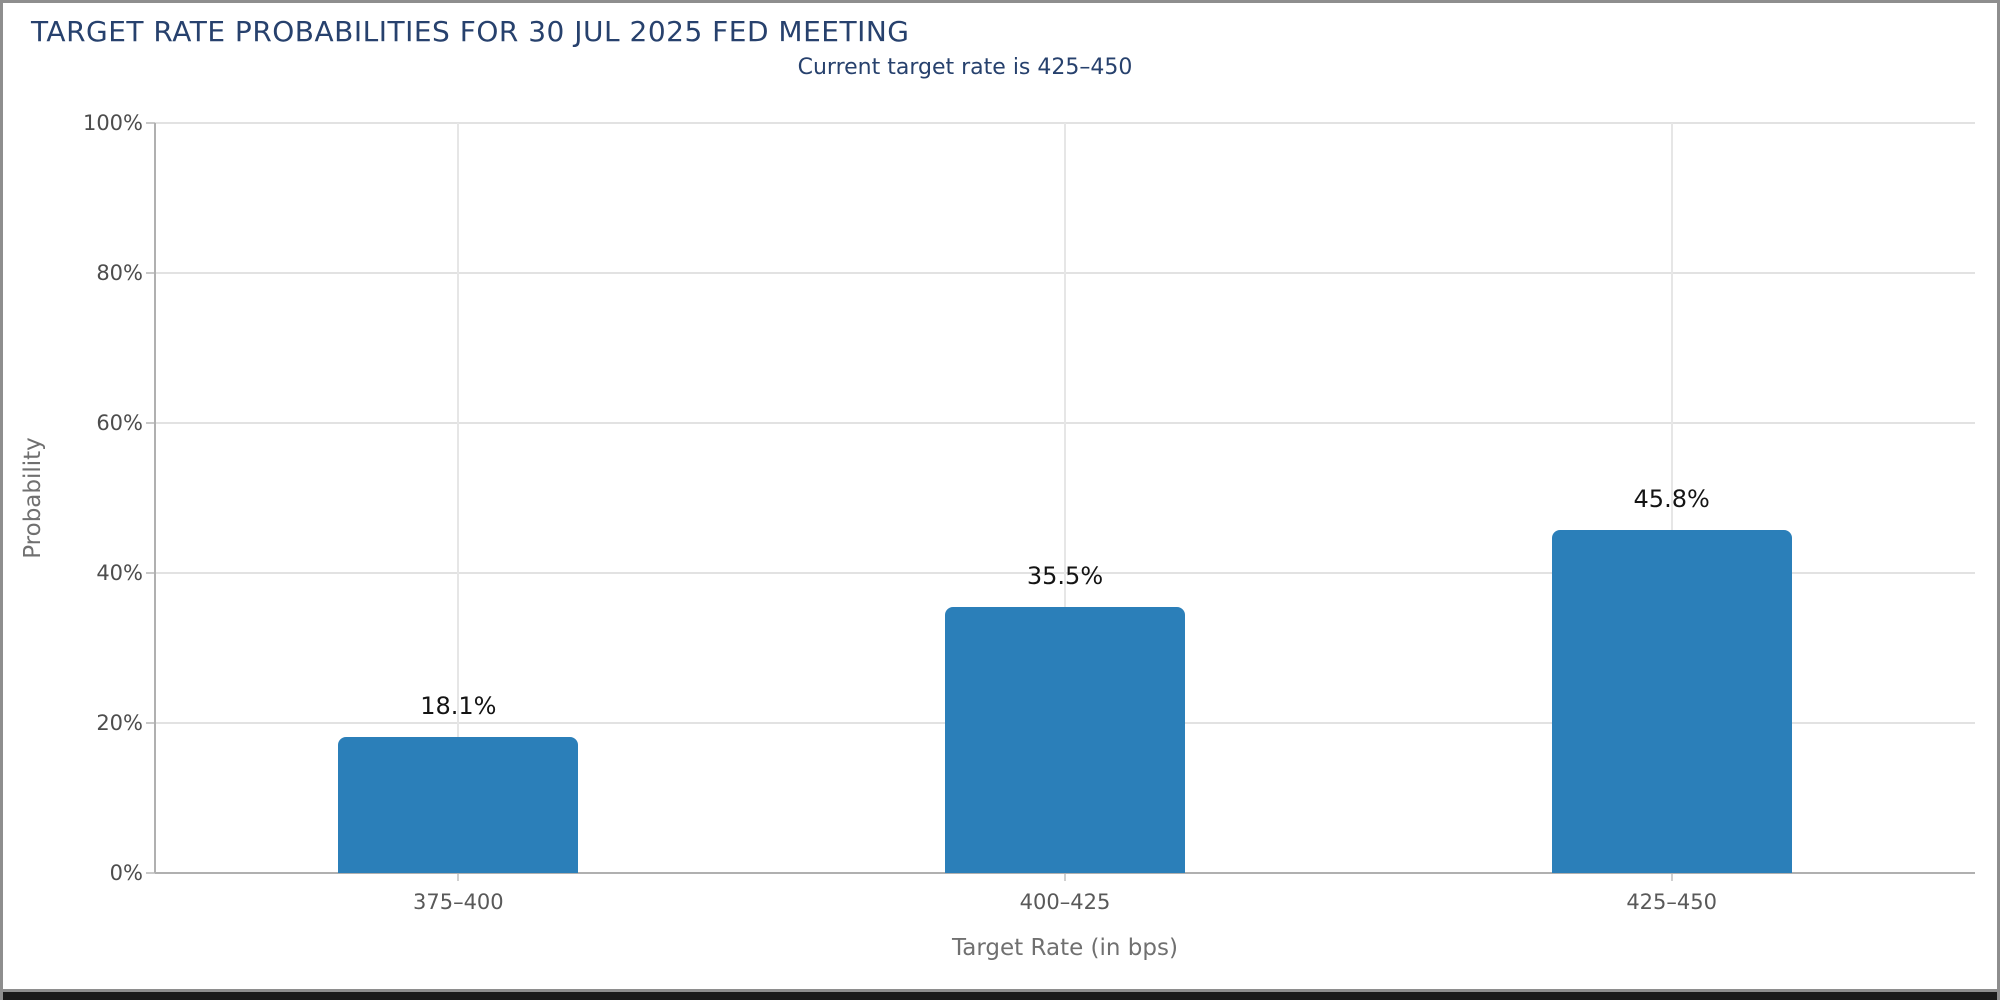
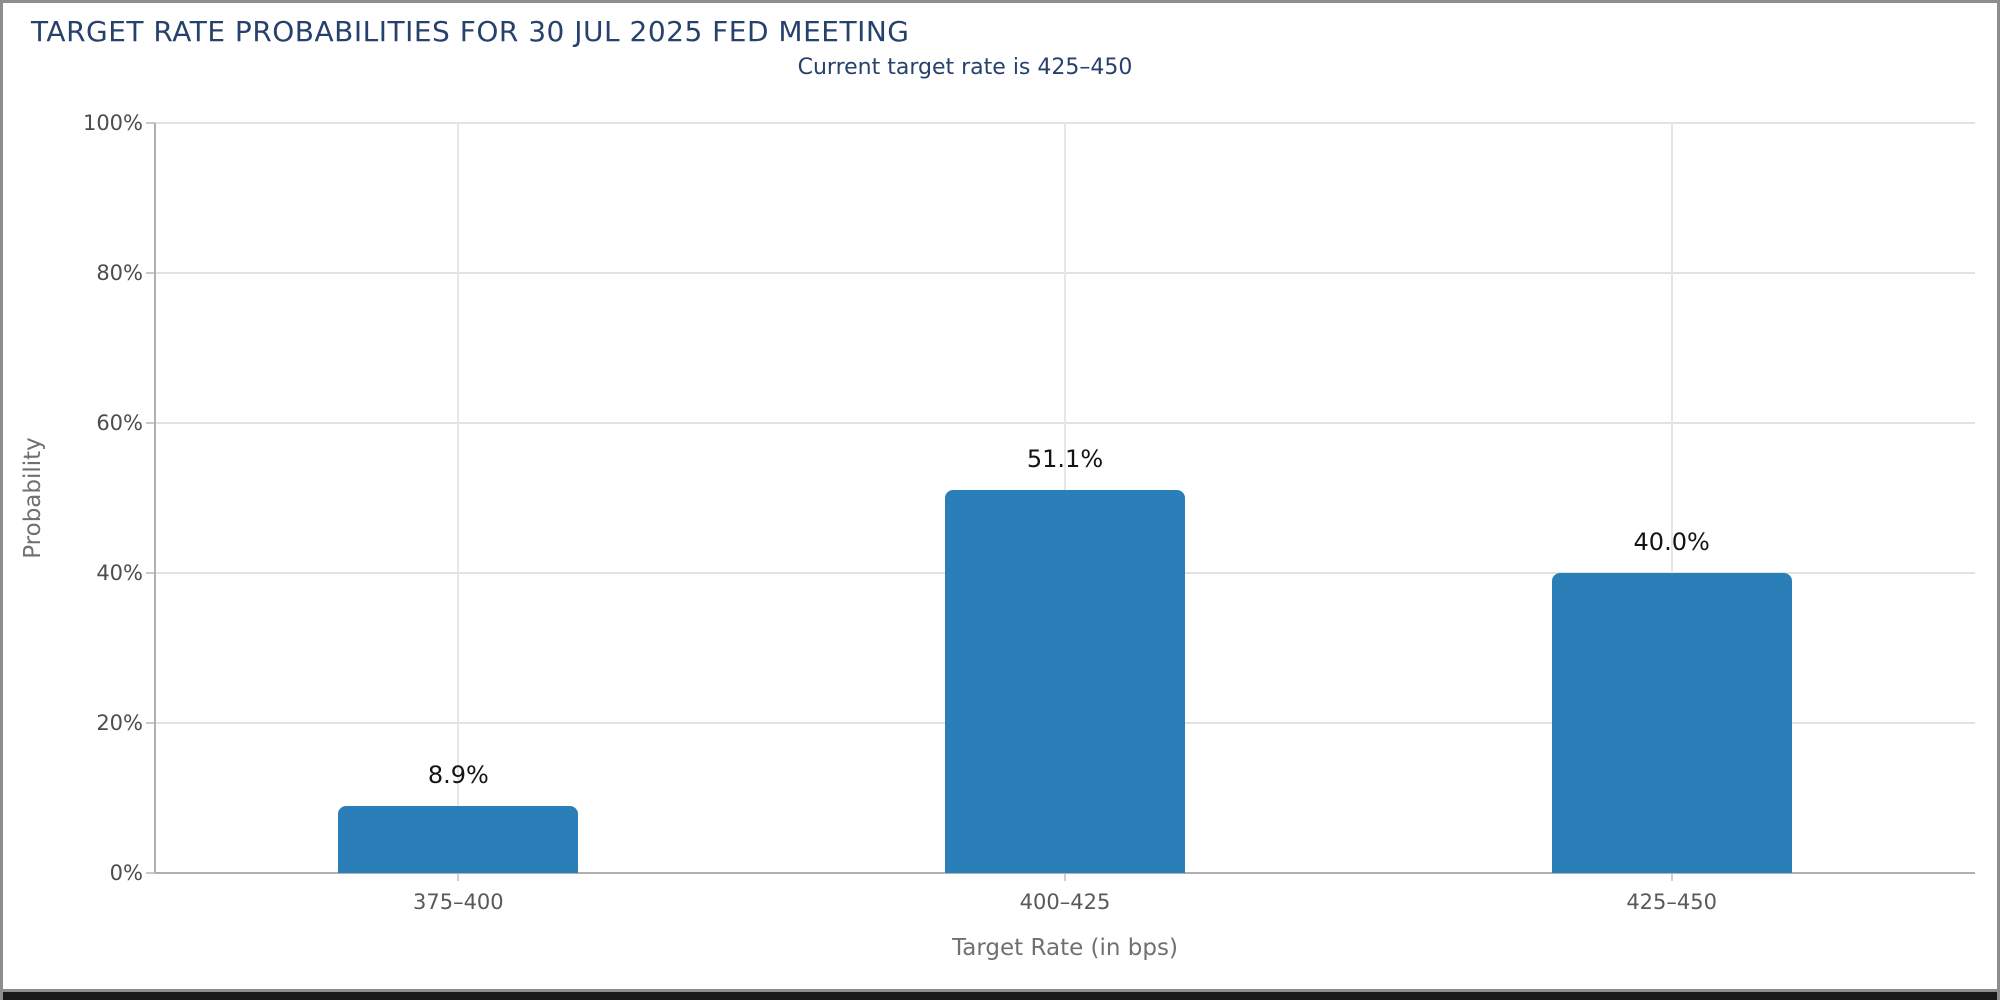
375–400: 18.1% -> 8.9%
400–425: 35.5% -> 51.1%
425–450: 45.8% -> 40.0%
